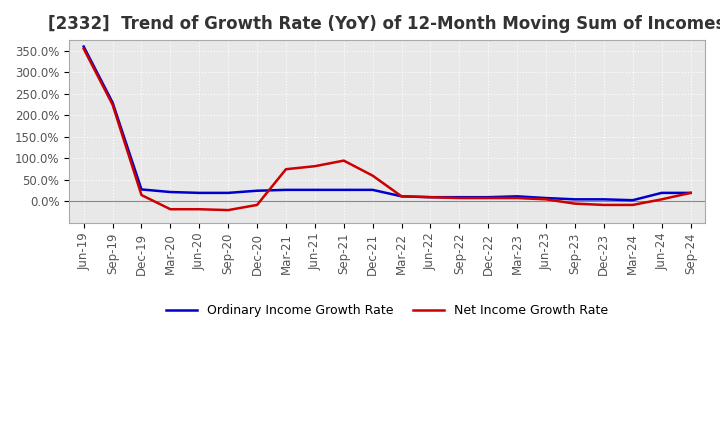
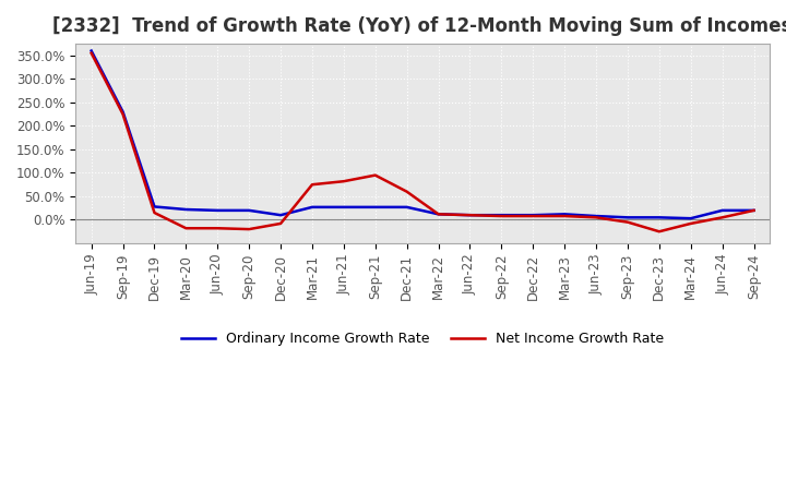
Ordinary Income Growth Rate/Dec-20: 25% -> 10%
Net Income Growth Rate/Dec-23: -8% -> -25%
